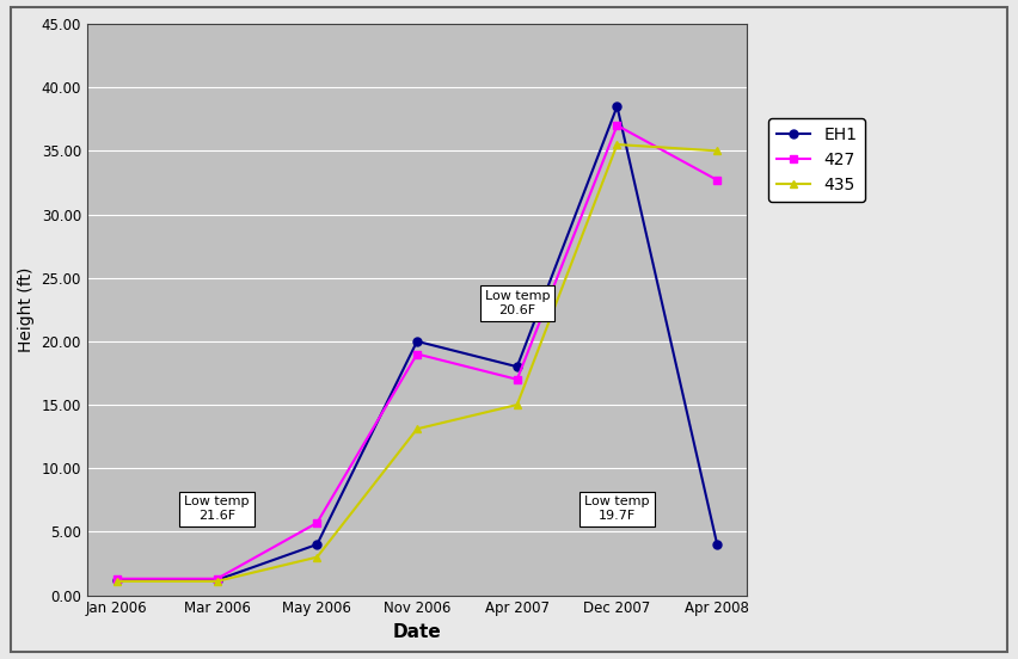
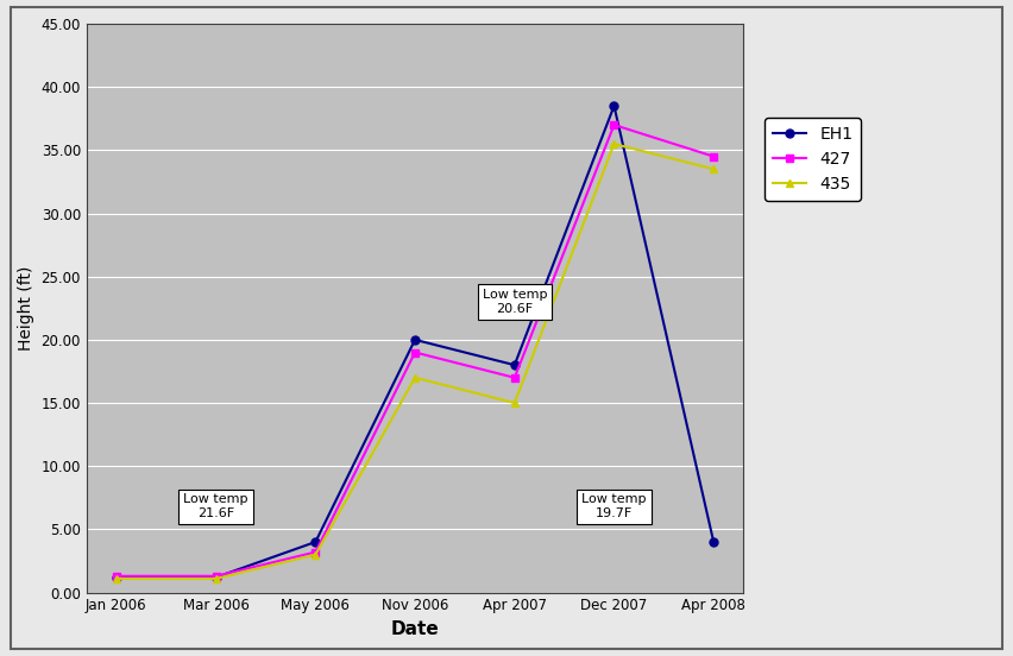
427/May 2006: 5.7 -> 3.2
435/Nov 2006: 13.1 -> 17.0
427/Apr 2008: 32.7 -> 34.5
435/Apr 2008: 35.0 -> 33.5
